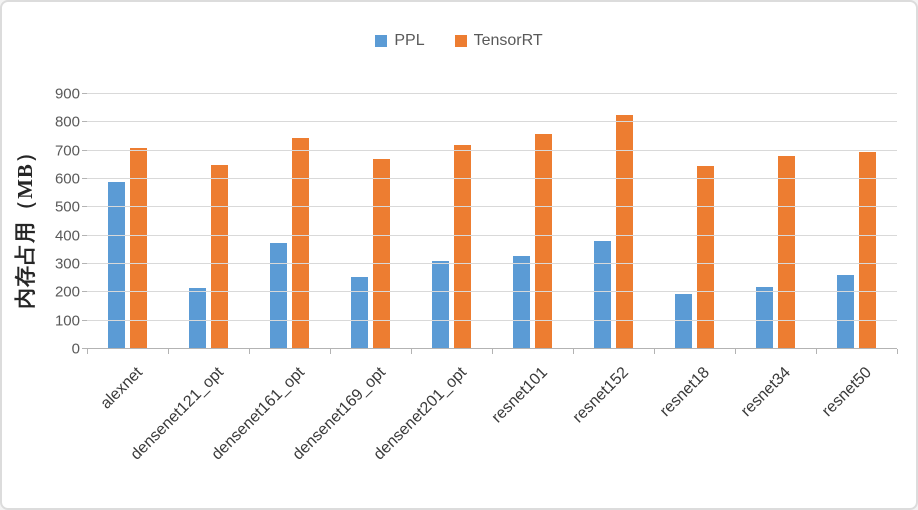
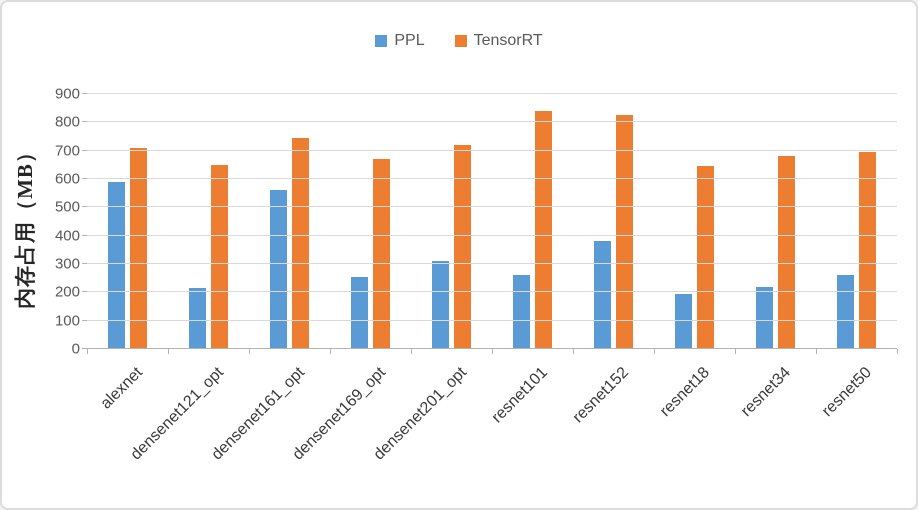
PPL/densenet161_opt: 380 -> 560
PPL/resnet101: 330 -> 260
TensorRT/resnet101: 760 -> 840
